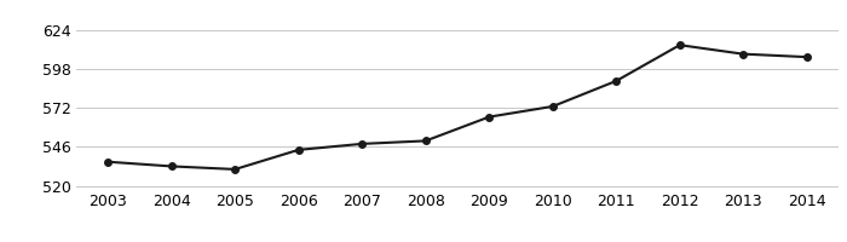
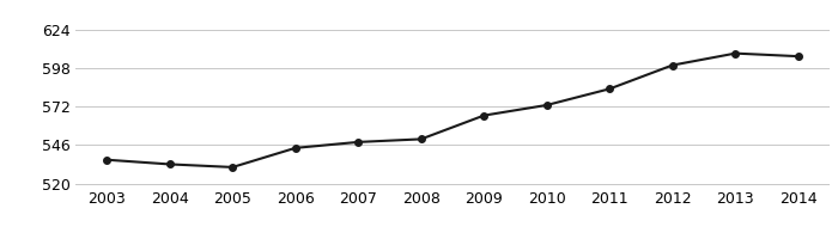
2011: 590 -> 584
2012: 614 -> 600
